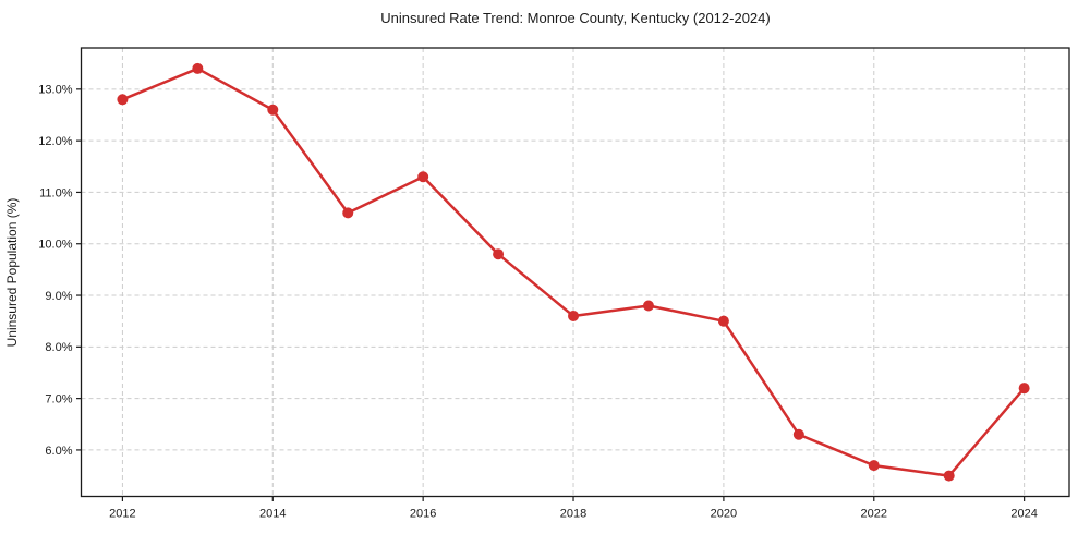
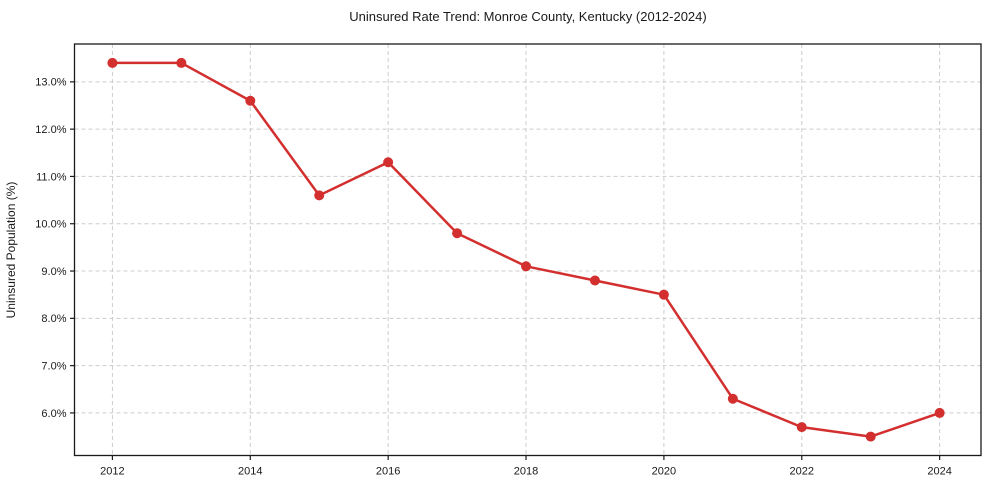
2012: 12.8% -> 13.4%
2018: 8.6% -> 9.1%
2024: 7.2% -> 6.0%
